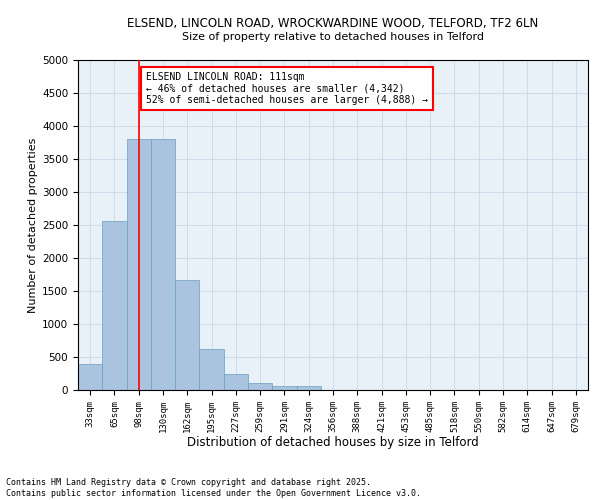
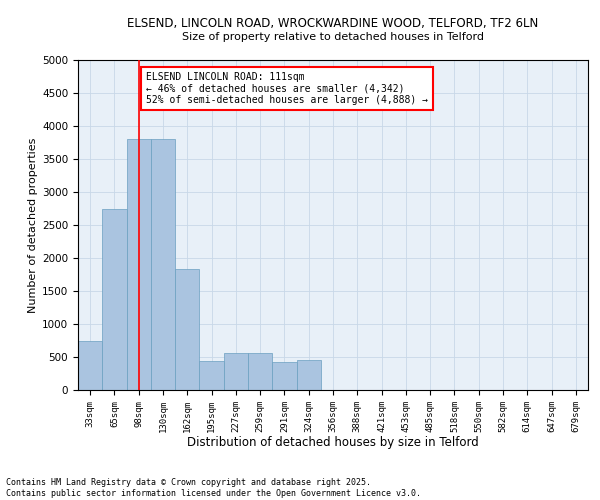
33sqm: 390 -> 740
65sqm: 2560 -> 2740
162sqm: 1670 -> 1840
195sqm: 620 -> 440
227sqm: 250 -> 560
259sqm: 110 -> 560
291sqm: 60 -> 420
324sqm: 60 -> 460
